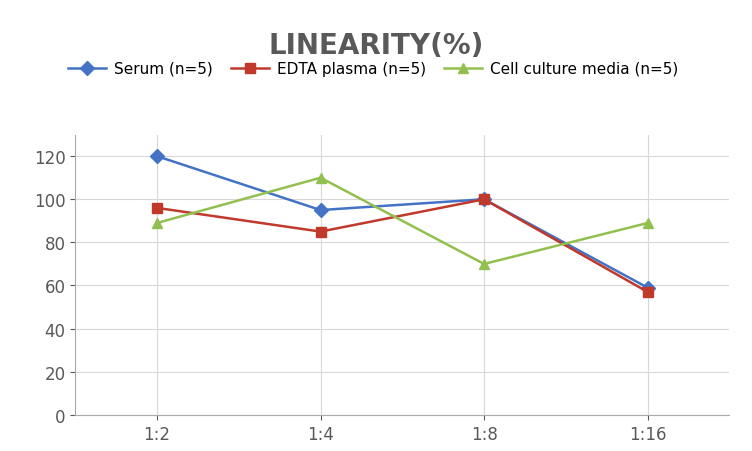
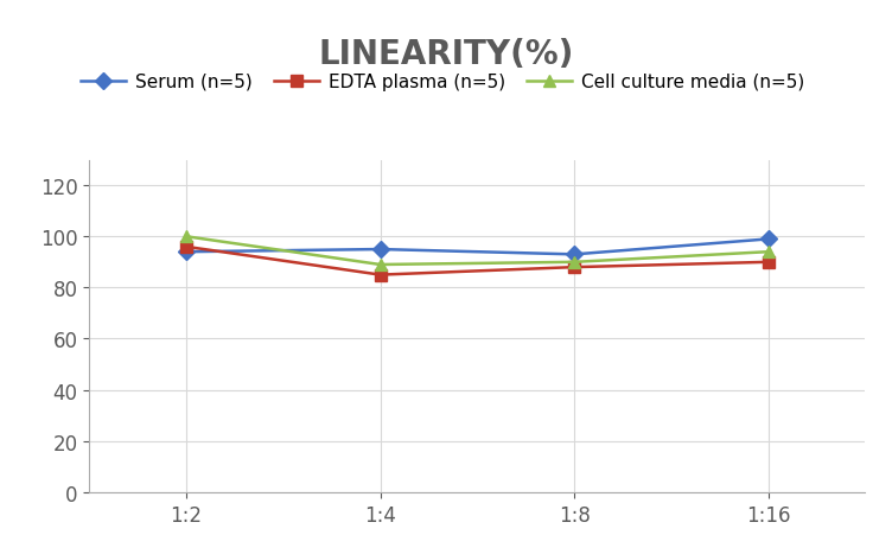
Serum (n=5)/1:2: 120 -> 94
Cell culture media (n=5)/1:2: 89 -> 100
Cell culture media (n=5)/1:4: 110 -> 89
Serum (n=5)/1:8: 100 -> 93
EDTA plasma (n=5)/1:8: 100 -> 88
Cell culture media (n=5)/1:8: 70 -> 90
Serum (n=5)/1:16: 59 -> 99
EDTA plasma (n=5)/1:16: 57 -> 90
Cell culture media (n=5)/1:16: 89 -> 94
